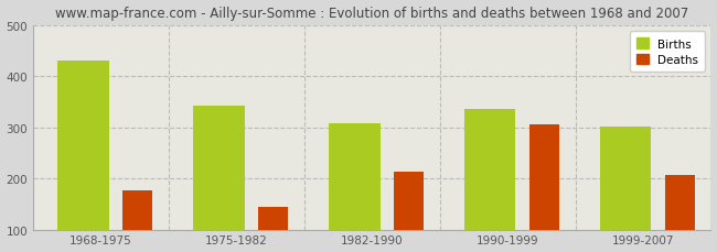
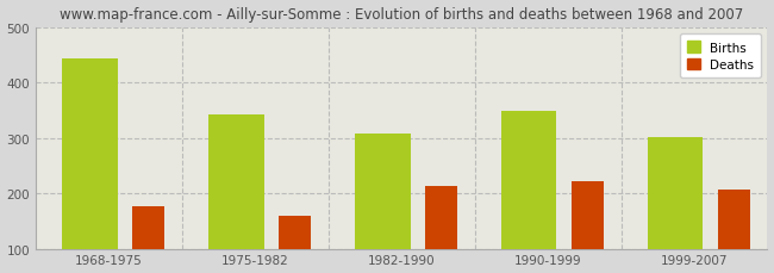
Births/1968-1975: 430 -> 443
Deaths/1975-1982: 145 -> 160
Births/1990-1999: 335 -> 348
Deaths/1990-1999: 305 -> 222
